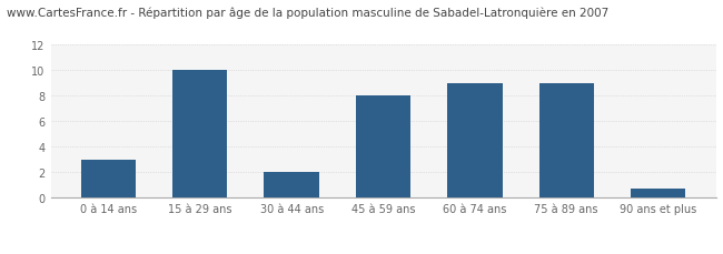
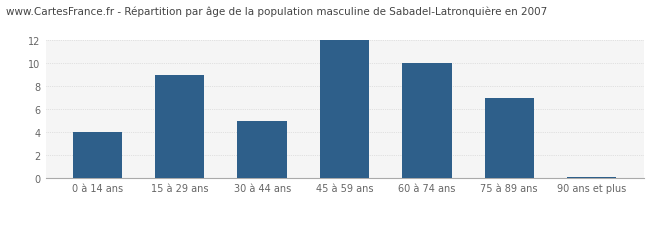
0 à 14 ans: 3.0 -> 4.0
15 à 29 ans: 10.0 -> 9.0
30 à 44 ans: 2.0 -> 5.0
45 à 59 ans: 8.0 -> 12.0
60 à 74 ans: 9.0 -> 10.0
75 à 89 ans: 9.0 -> 7.0
90 ans et plus: 0.7 -> 0.1
